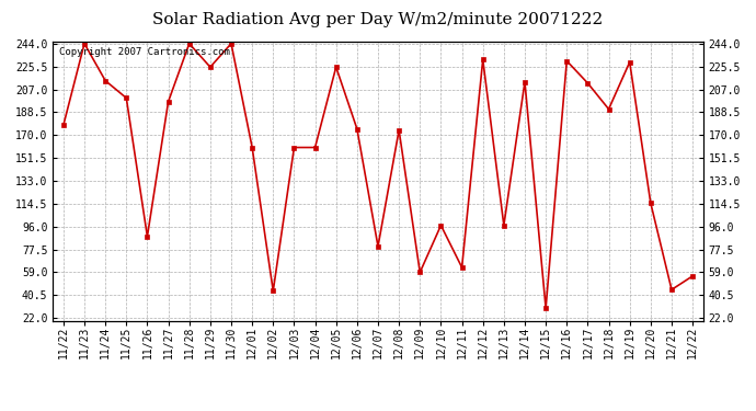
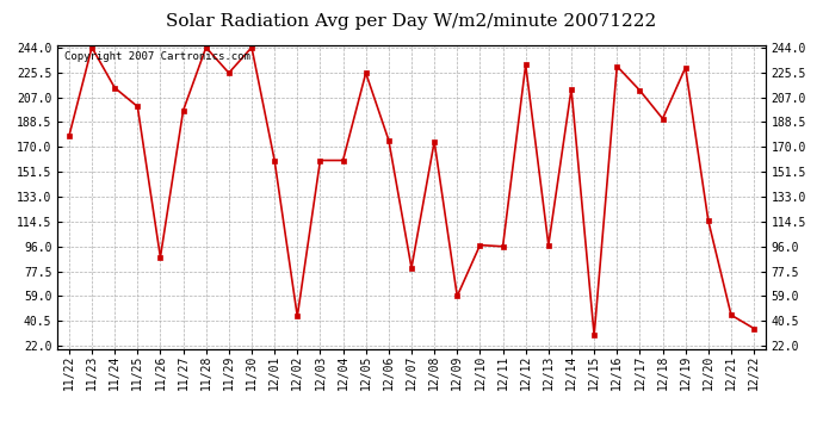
12/11: 63 -> 96
12/22: 56 -> 35
